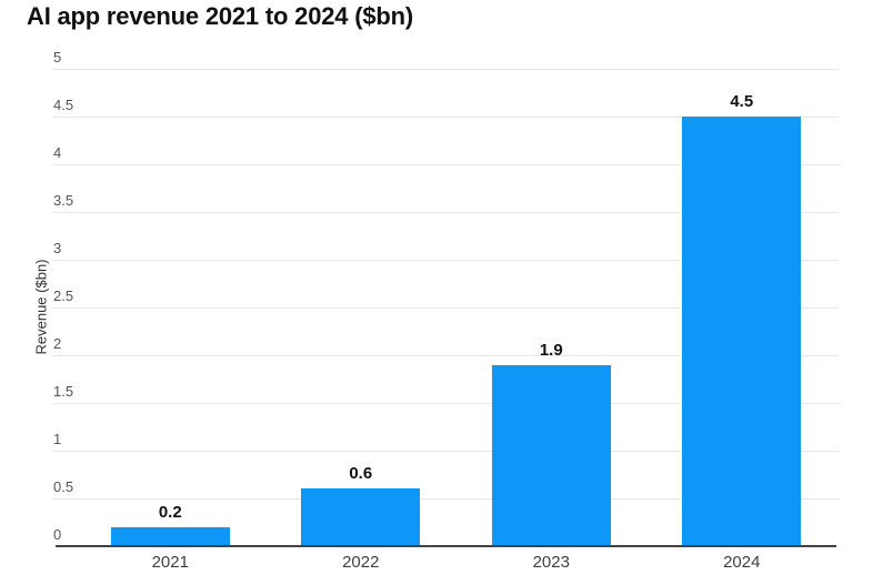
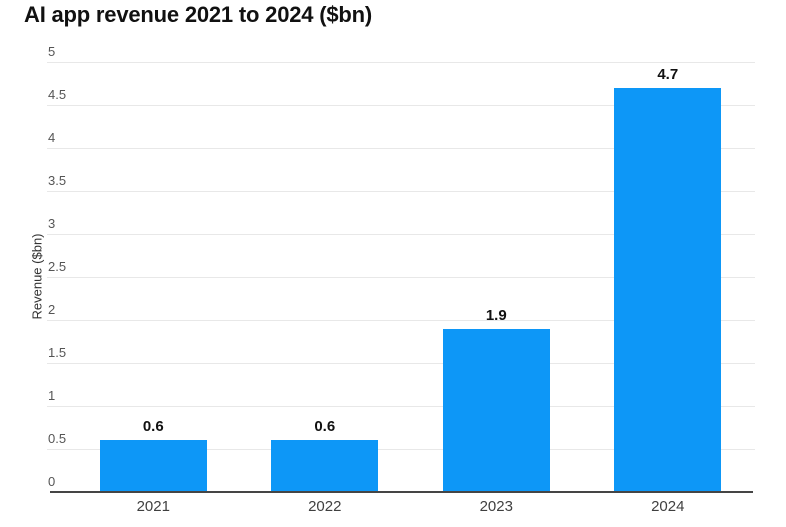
2021: 0.2 -> 0.6
2024: 4.5 -> 4.7
